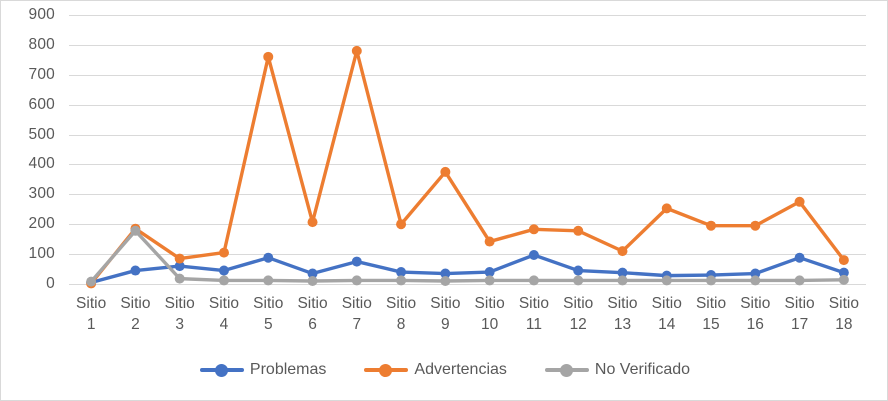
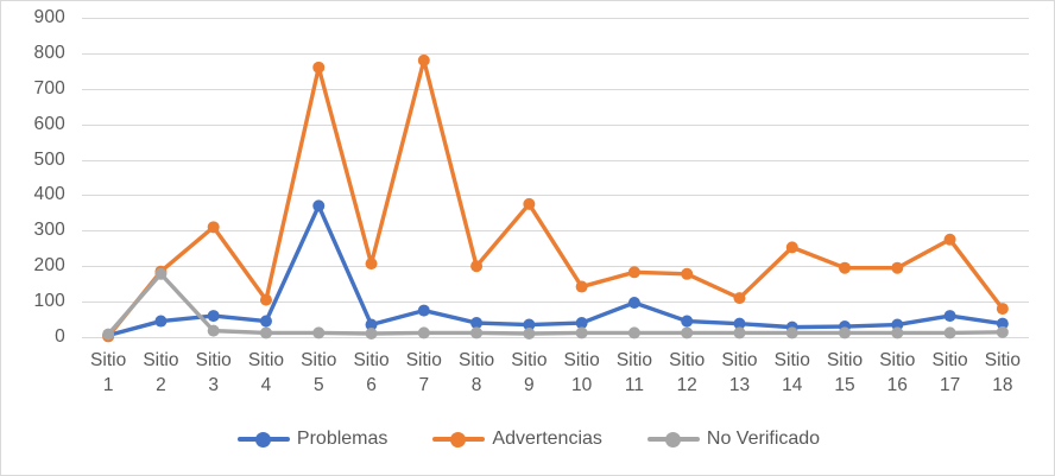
Advertencias/Sitio 3: 80 -> 310
Problemas/Sitio 5: 90 -> 370
Problemas/Sitio 17: 90 -> 60
